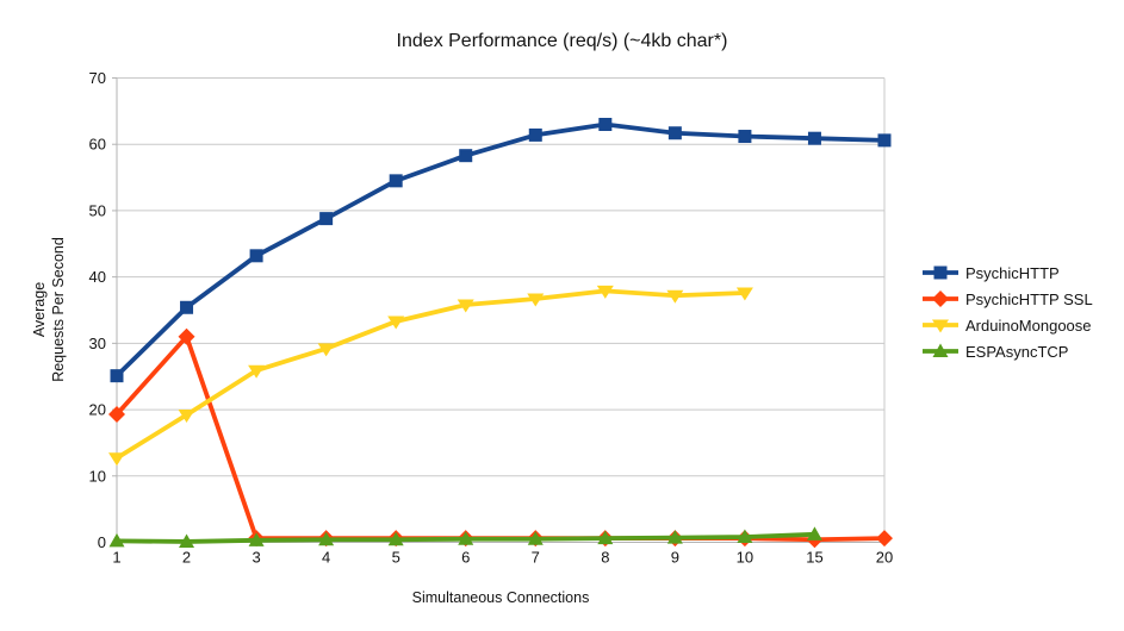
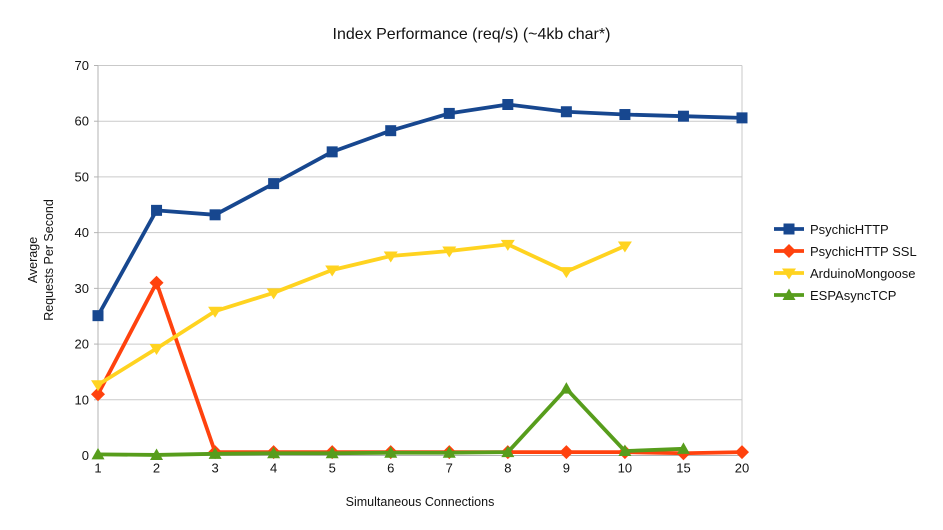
PsychicHTTP SSL/1: 19 -> 11
PsychicHTTP/2: 35 -> 44
ArduinoMongoose/9: 37 -> 33
ESPAsyncTCP/9: 1 -> 12
